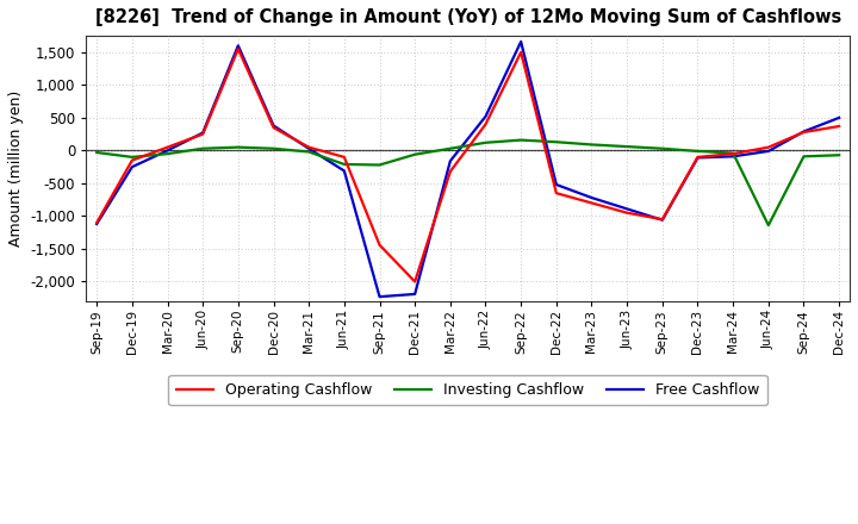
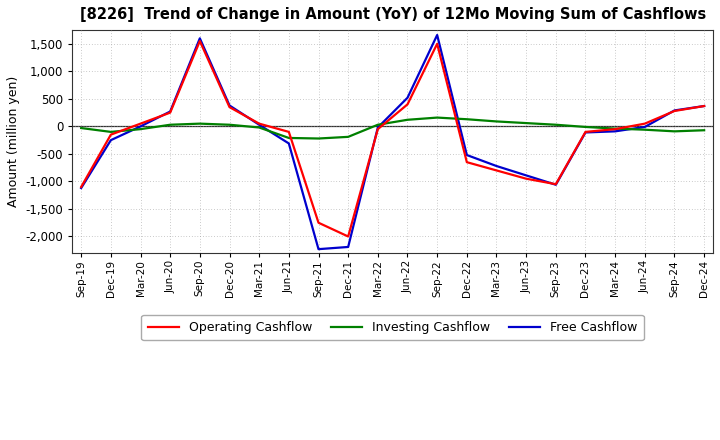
Operating Cashflow/Sep-21: -1,440 -> -1,750
Investing Cashflow/Dec-21: -60 -> -190
Operating Cashflow/Mar-22: -320 -> -50
Free Cashflow/Mar-22: -160 -> -20
Investing Cashflow/Jun-24: -1,140 -> -60
Free Cashflow/Dec-24: 500 -> 370
